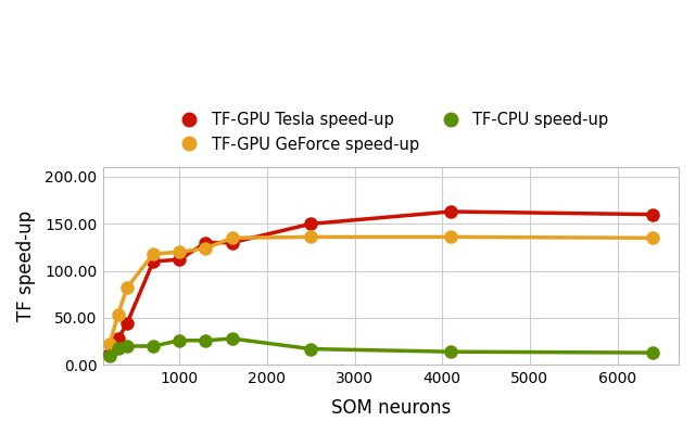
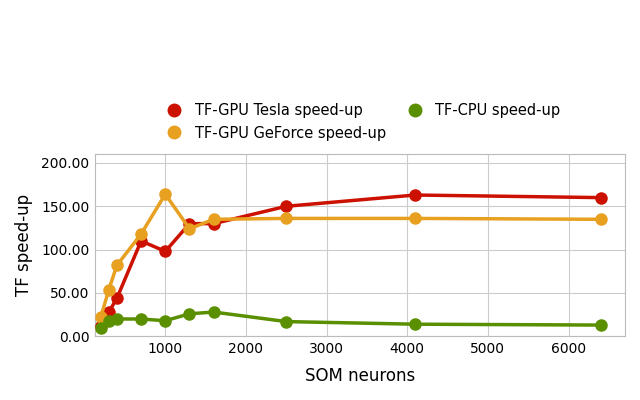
TF-GPU Tesla speed-up/1000: 112 -> 98
TF-GPU GeForce speed-up/1000: 120 -> 164
TF-CPU speed-up/1000: 26 -> 18
